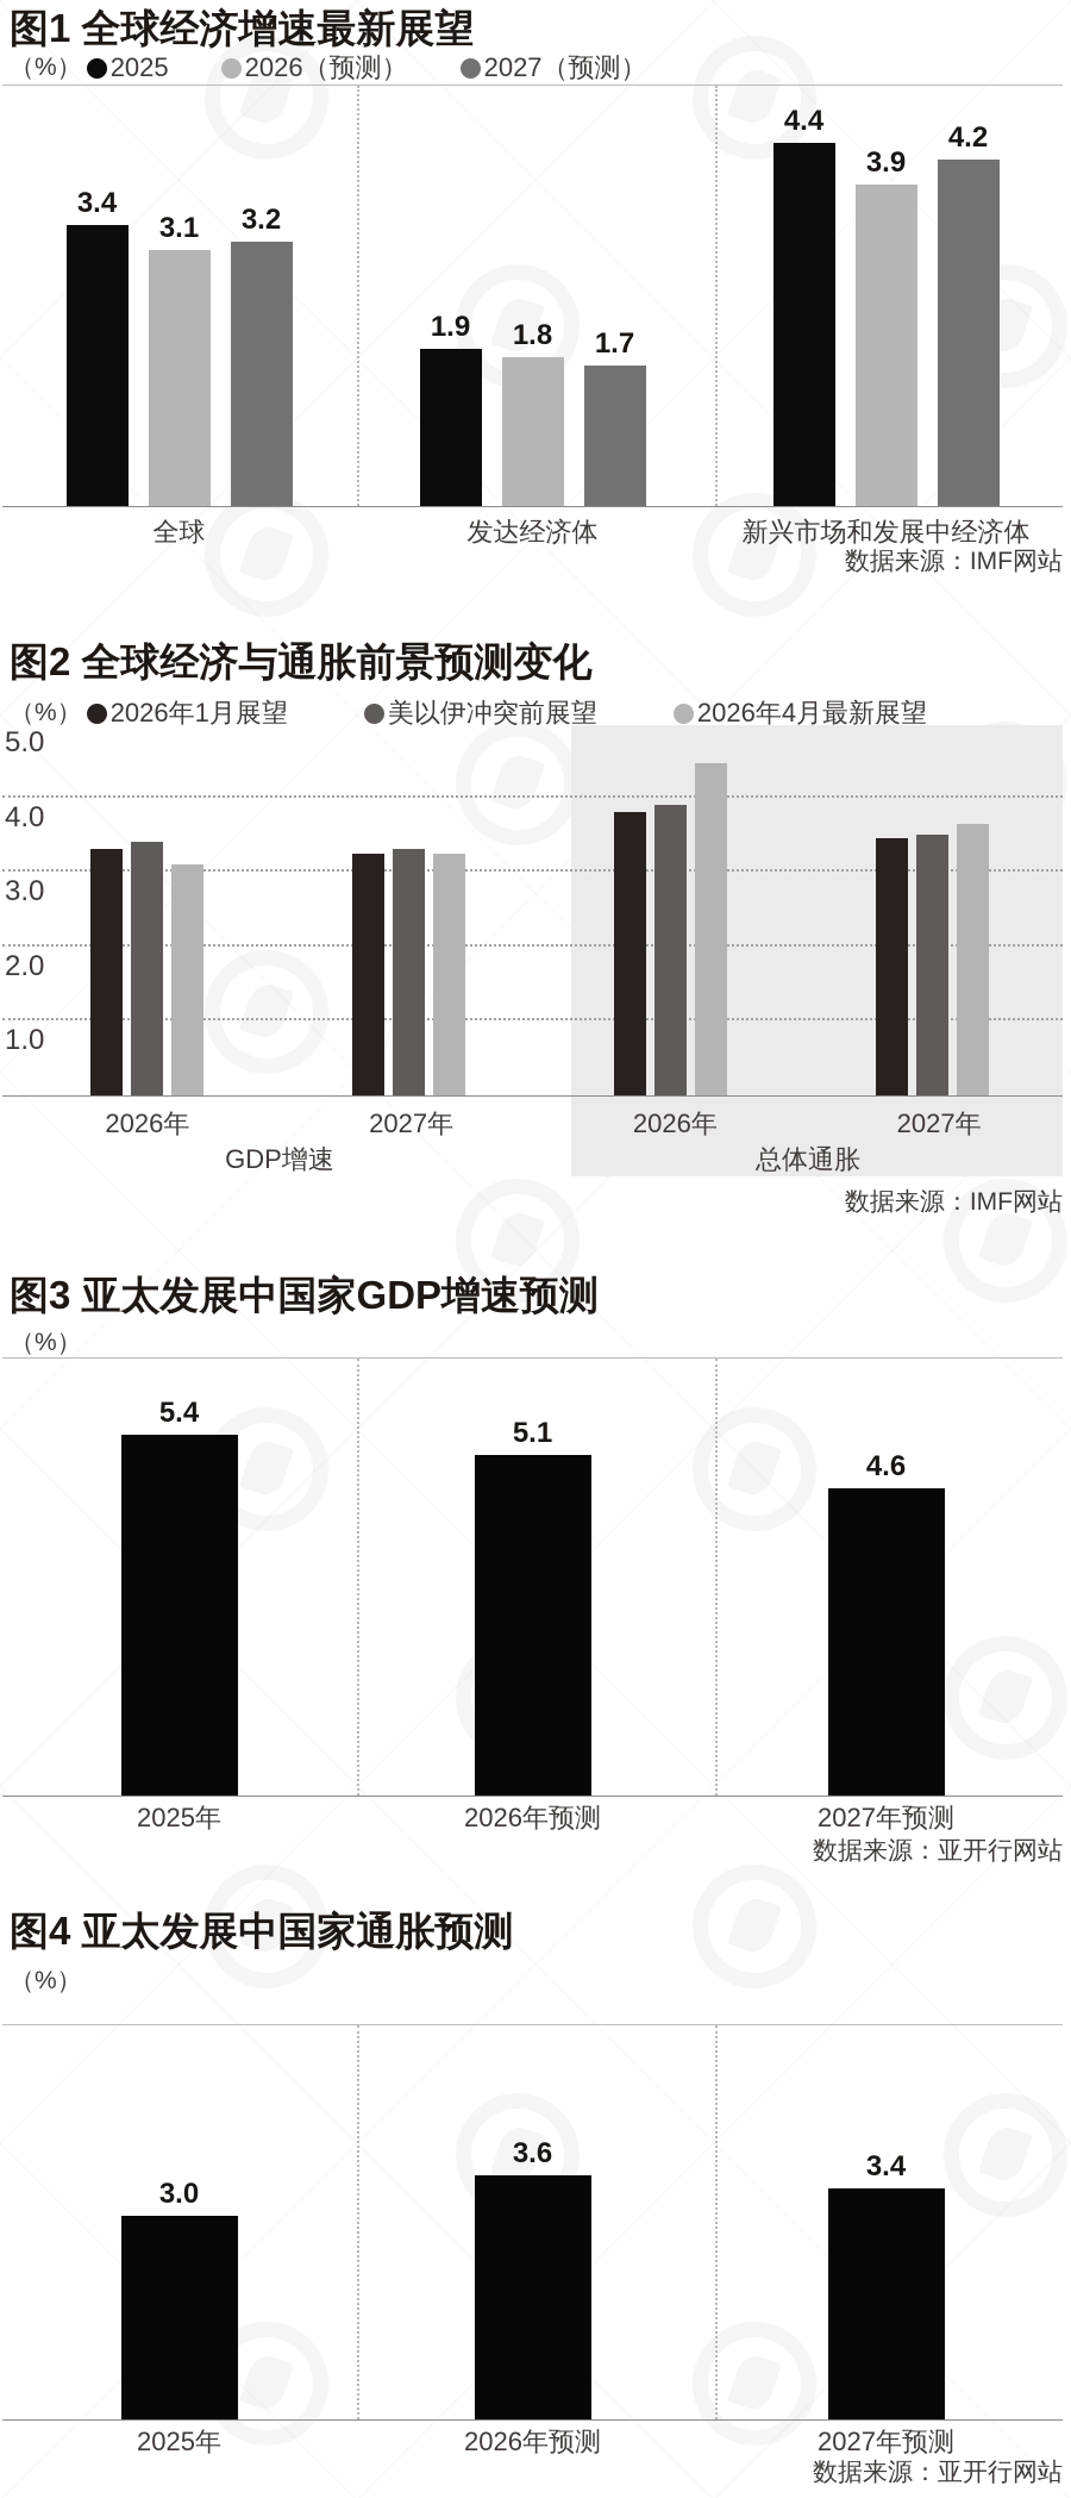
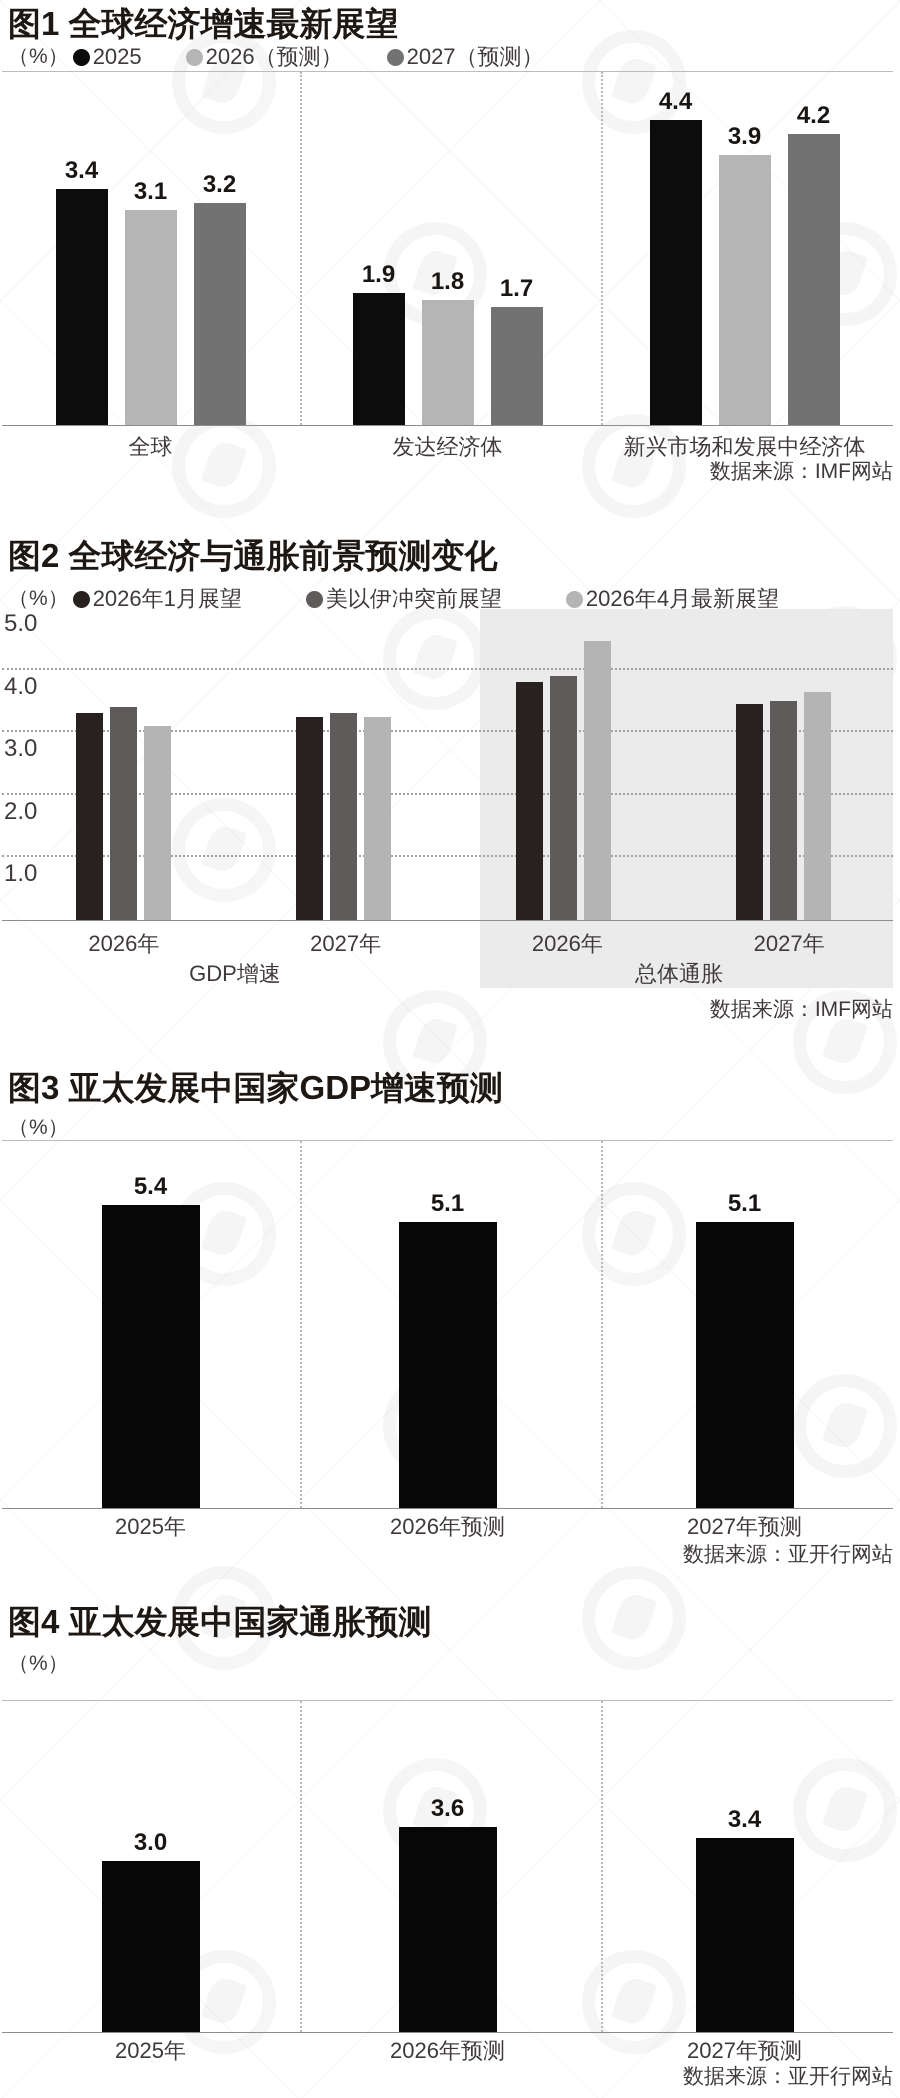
图3 亚太发展中国家GDP增速预测/2027年预测: 4.6 -> 5.1
